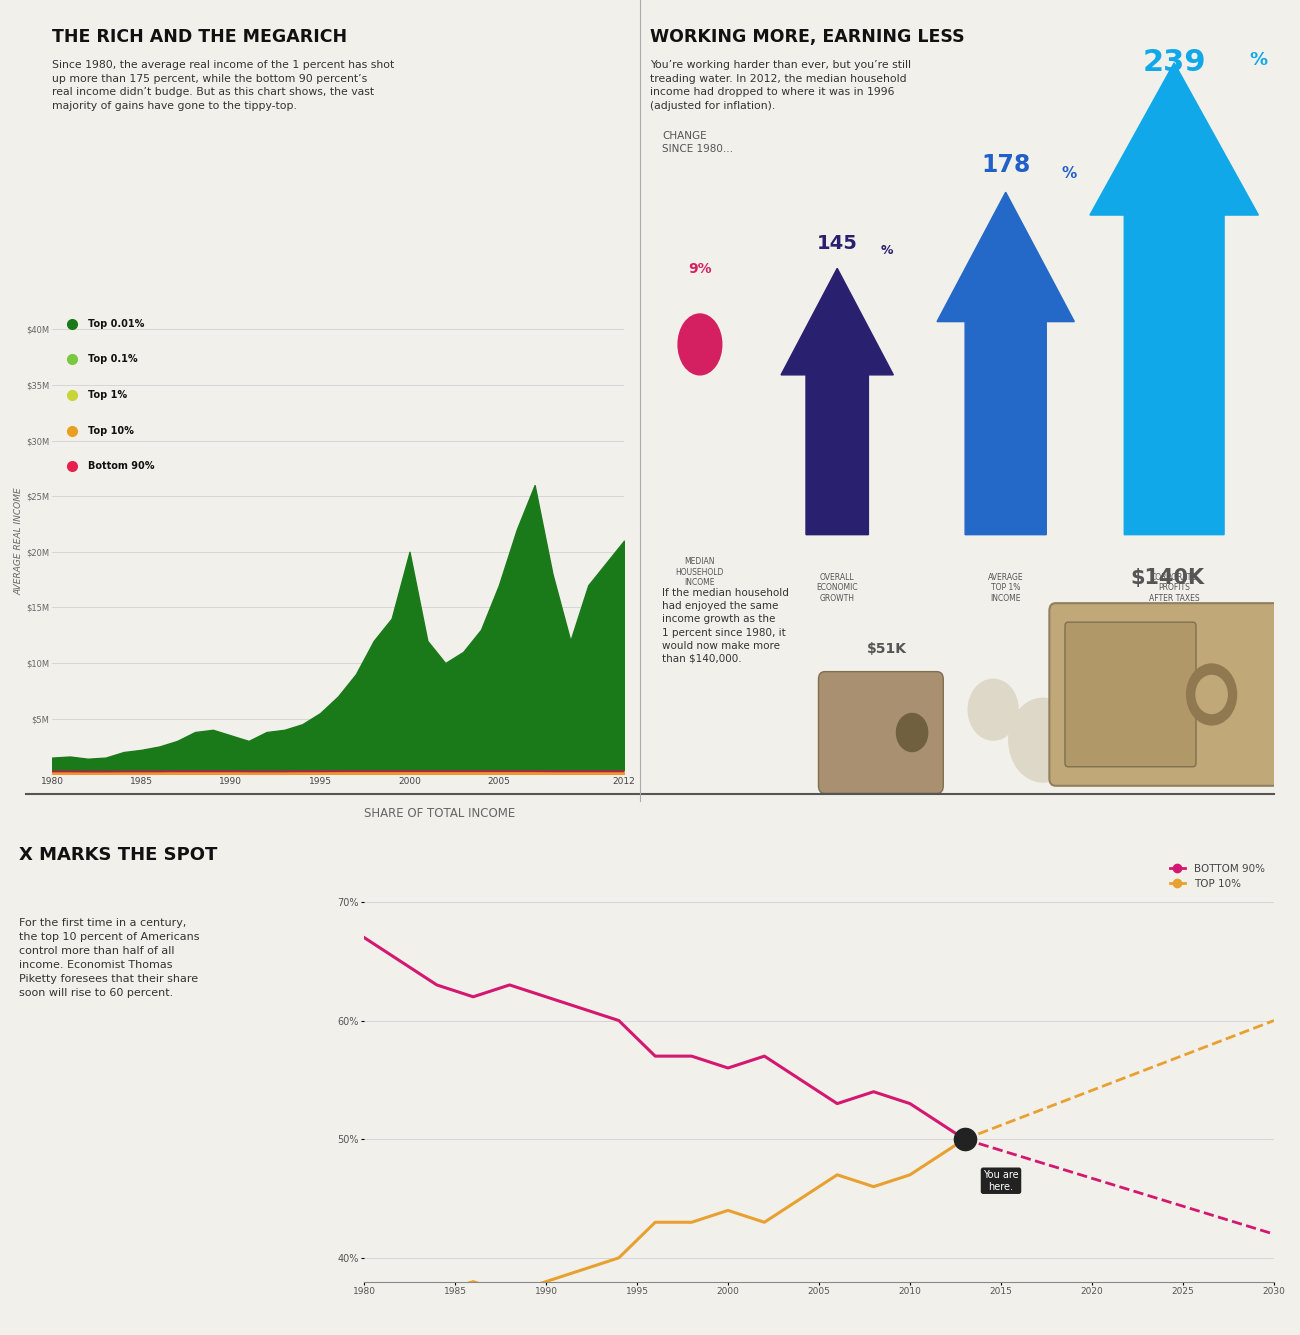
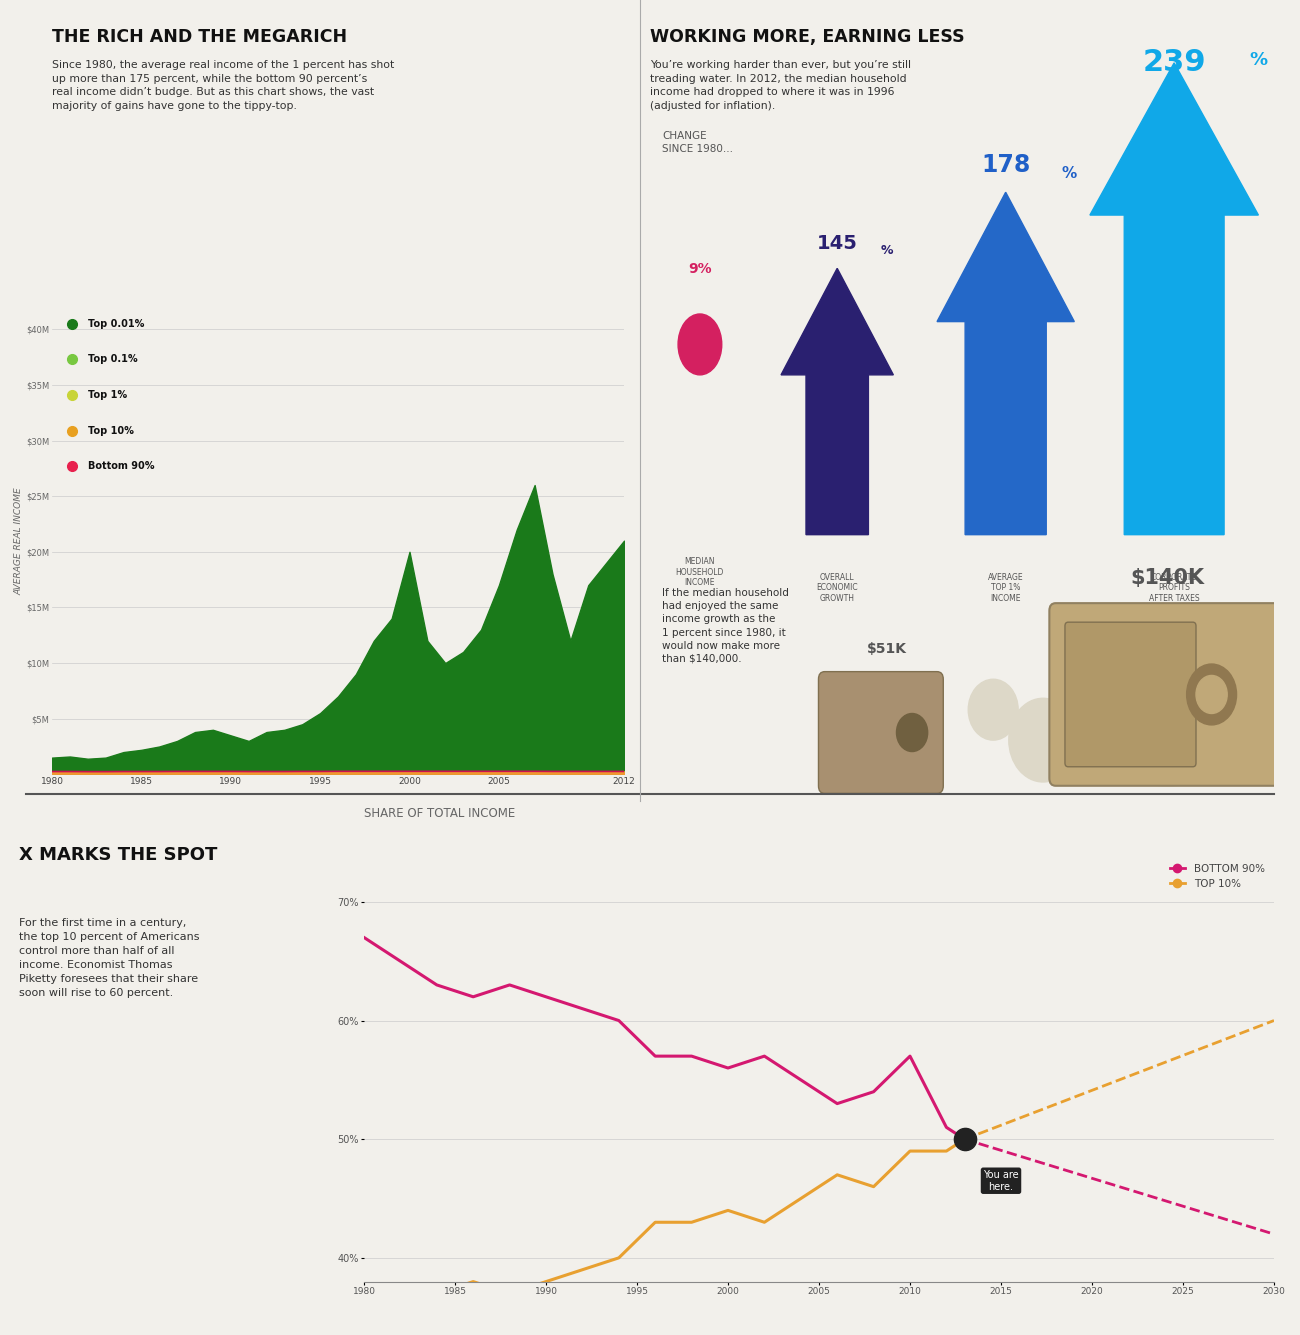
BOTTOM 90%/2010: 53% -> 57%
TOP 10%/2010: 47% -> 49%
